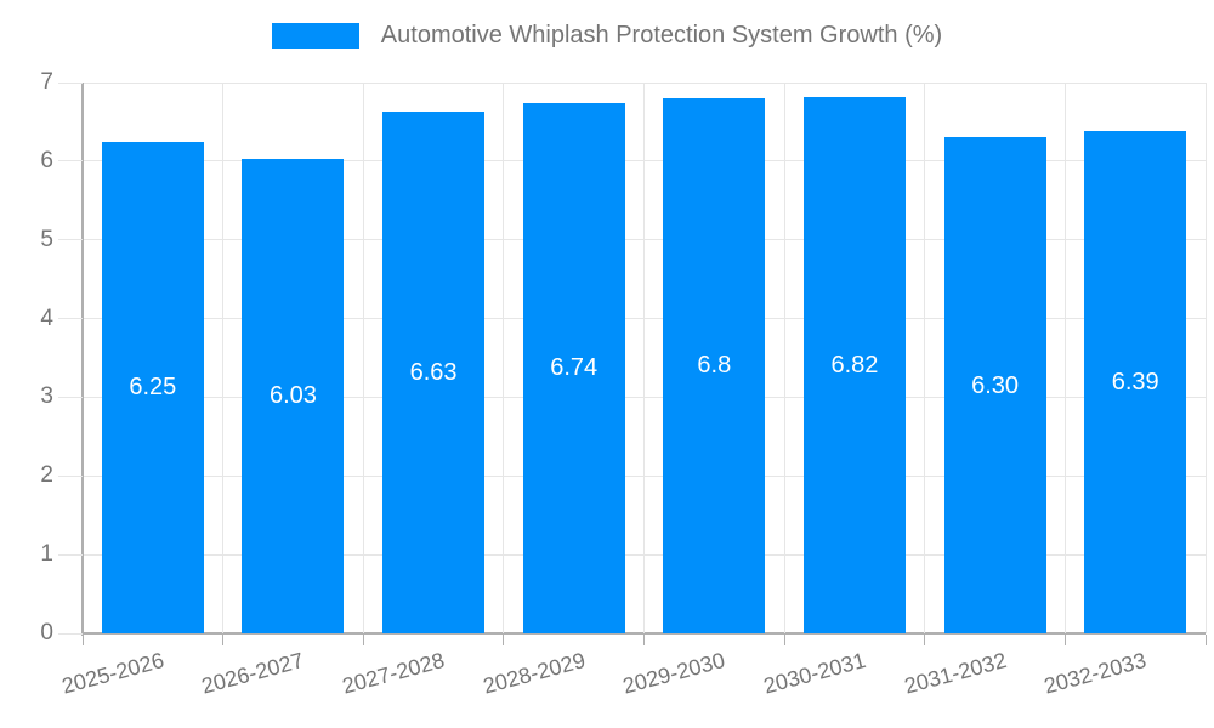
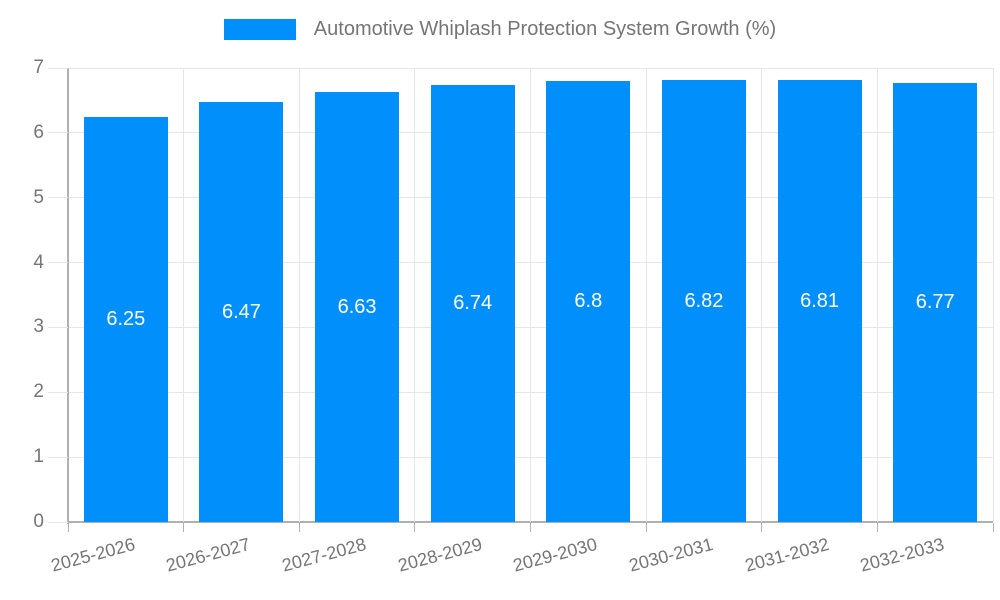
2026-2027: 6.03 -> 6.47
2031-2032: 6.30 -> 6.81
2032-2033: 6.39 -> 6.77
